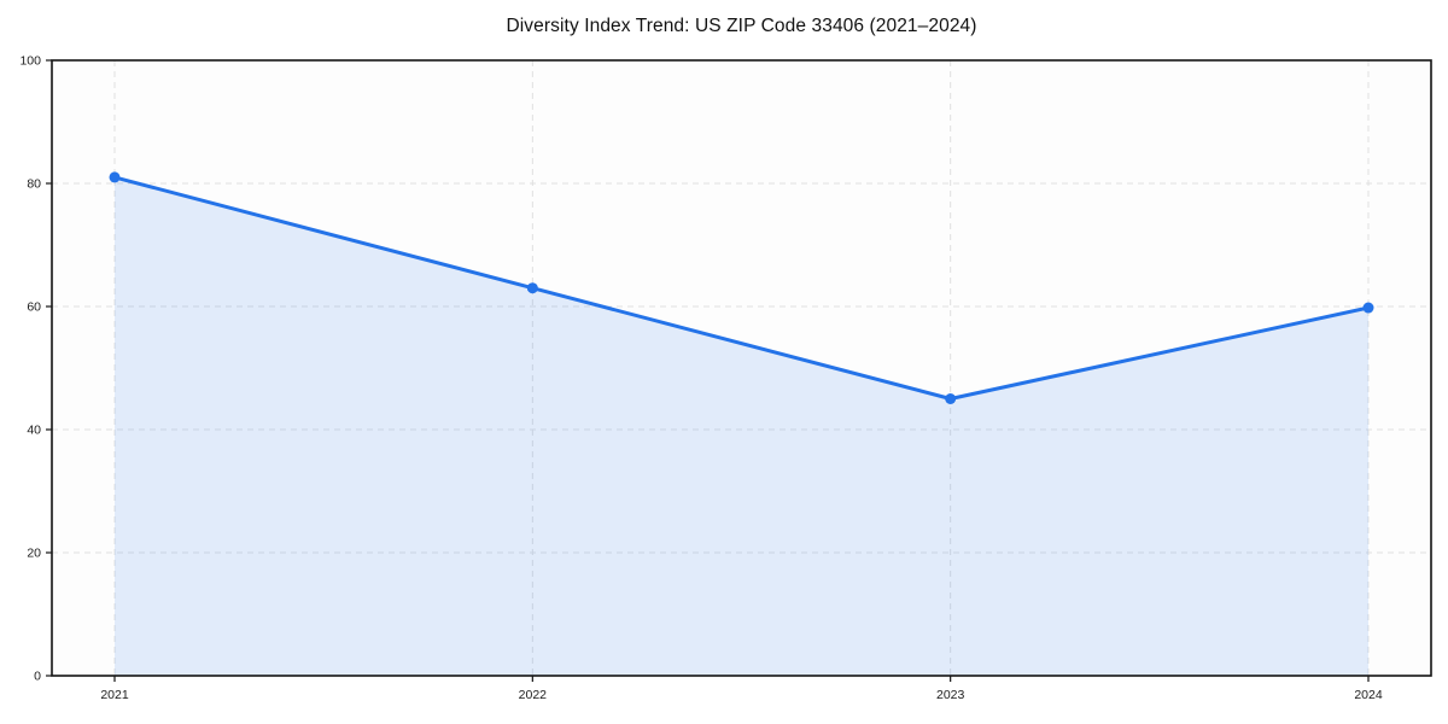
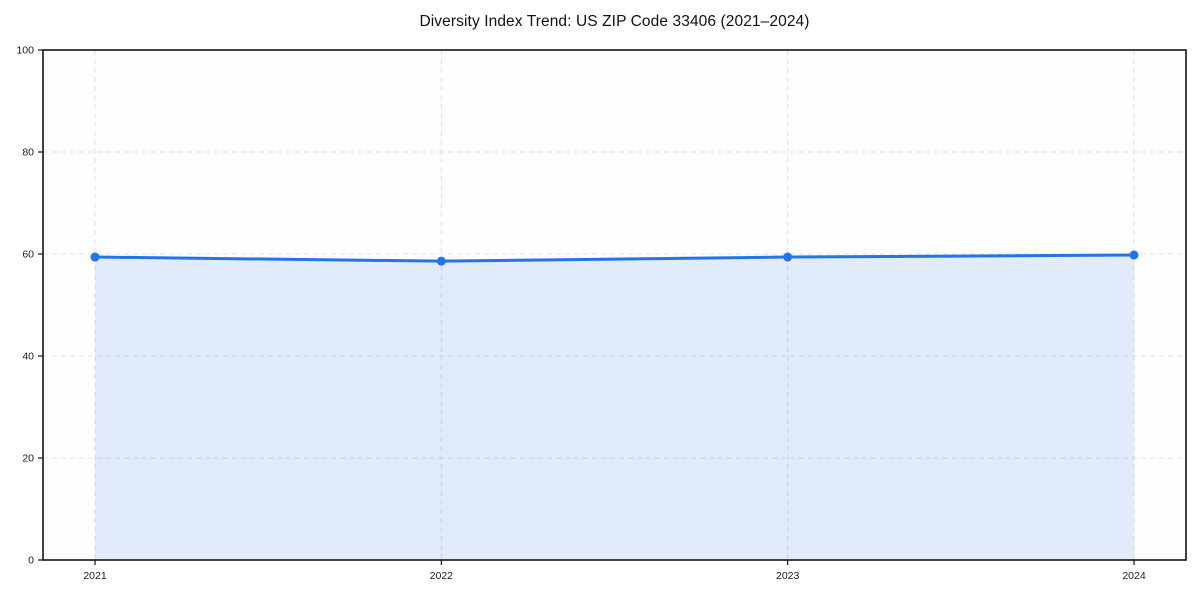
2021: 81 -> 59
2022: 63 -> 59
2023: 45 -> 59
